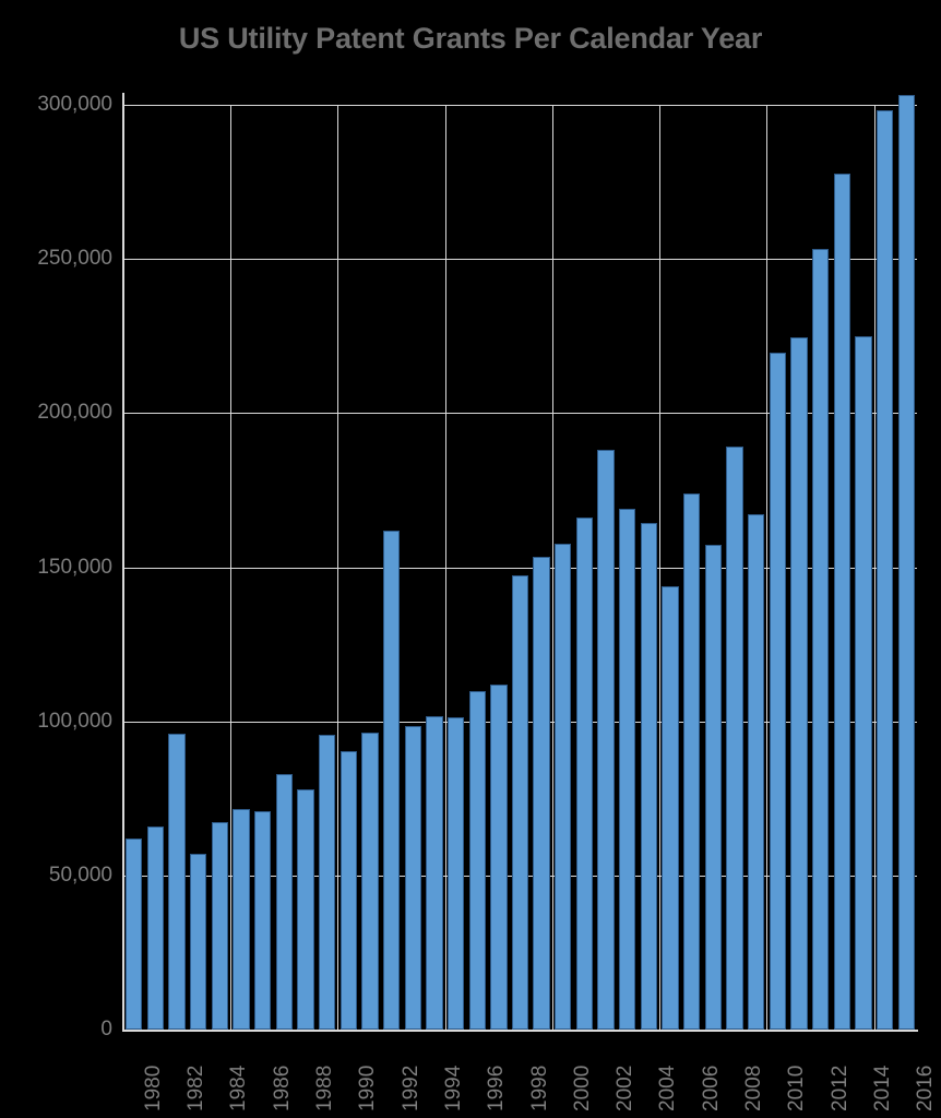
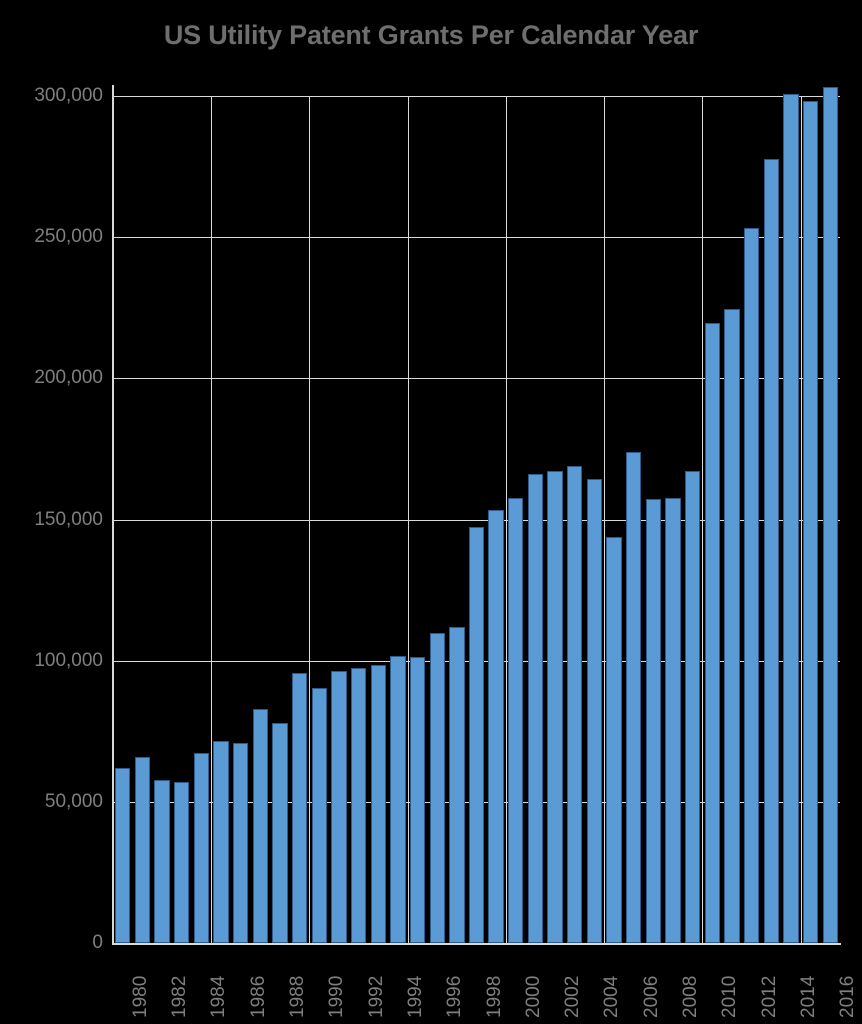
1982: 96000 -> 58000
1992: 162000 -> 97000
2002: 188000 -> 167000
2008: 189000 -> 158000
2014: 225000 -> 301000
